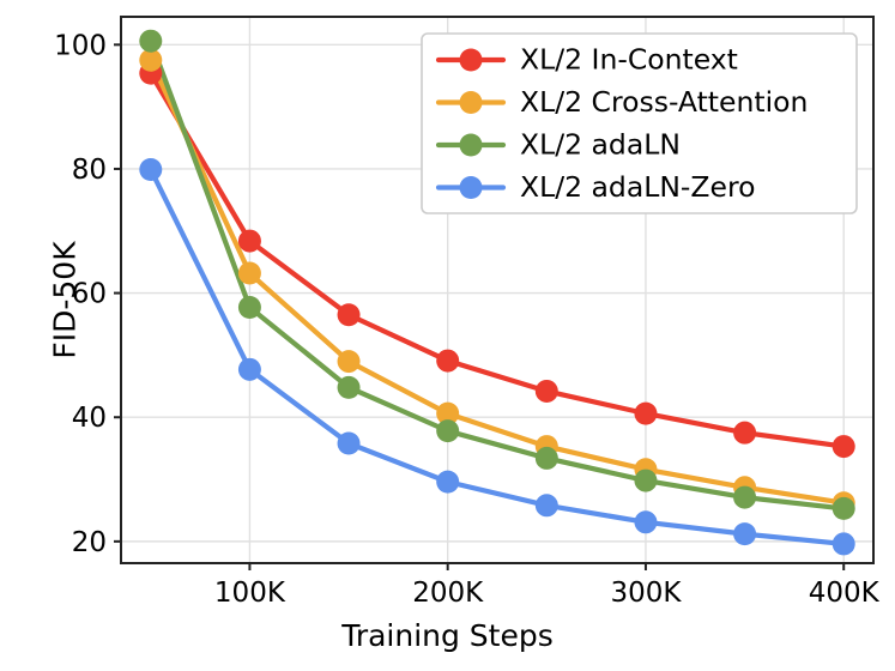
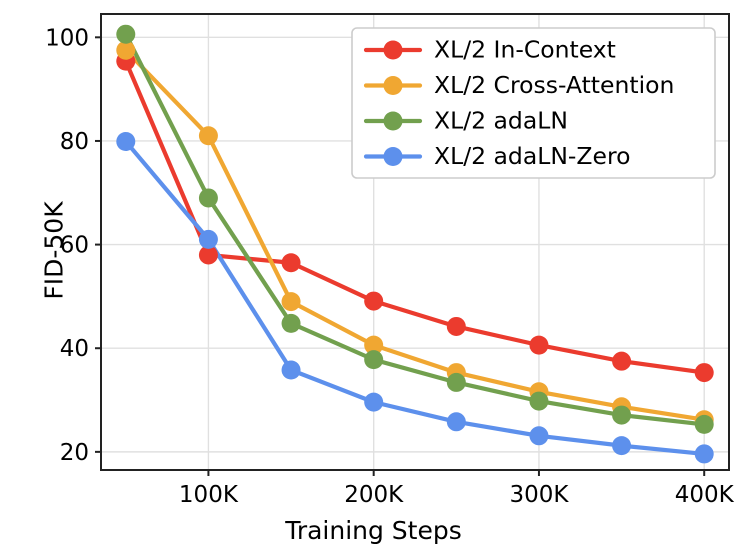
XL/2 In-Context/100: 68 -> 58
XL/2 Cross-Attention/100: 63 -> 81
XL/2 adaLN/100: 58 -> 69
XL/2 adaLN-Zero/100: 48 -> 61
